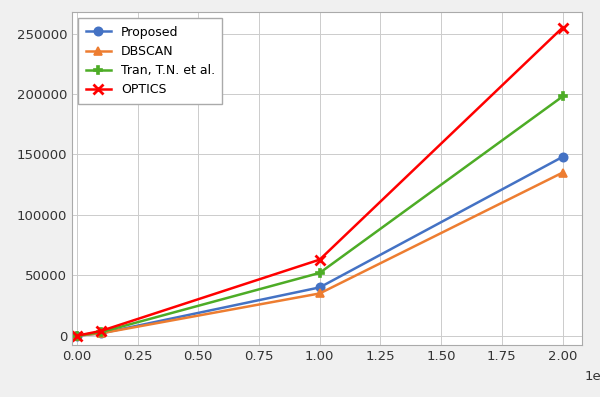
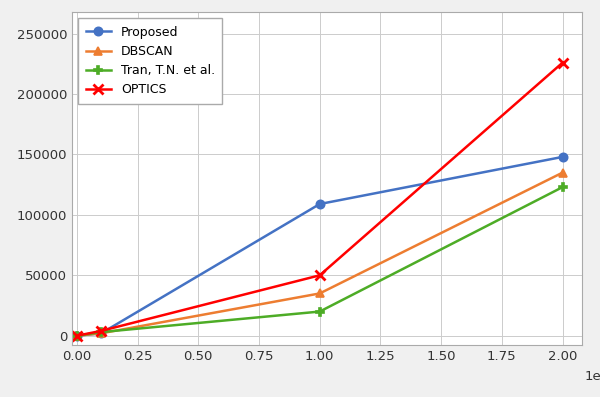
Proposed/1.00: 40000 -> 109000
Tran, T.N. et al./1.00: 52000 -> 20000
OPTICS/1.00: 63000 -> 50000
Tran, T.N. et al./2.00: 198000 -> 123000
OPTICS/2.00: 255000 -> 226000
